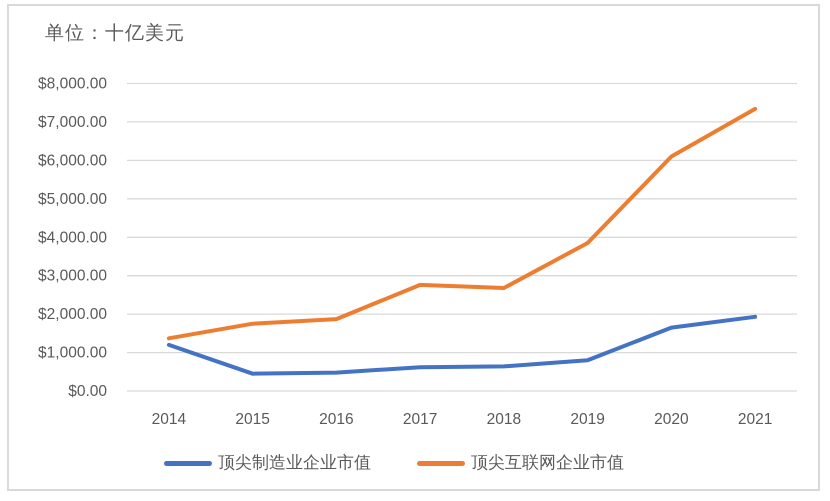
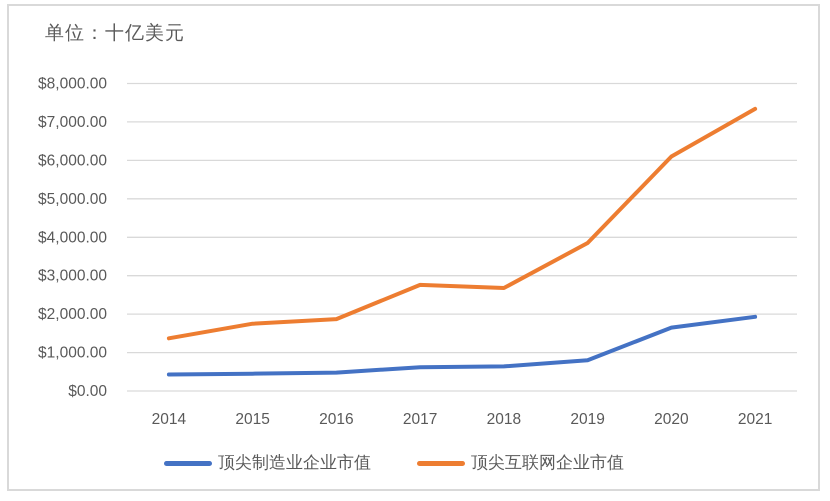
顶尖制造业企业市值/2014: $1200 -> $400
